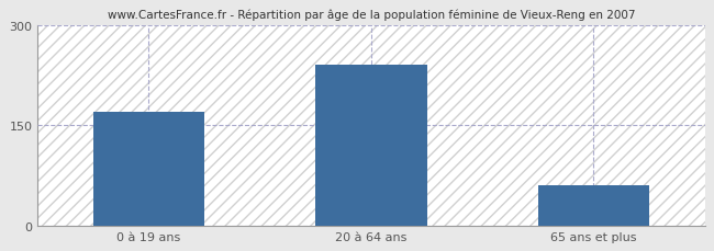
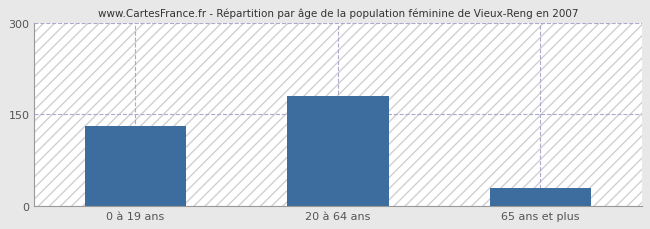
0 à 19 ans: 170 -> 130
20 à 64 ans: 240 -> 180
65 ans et plus: 60 -> 30
